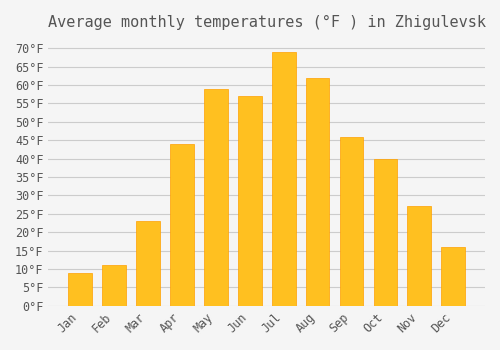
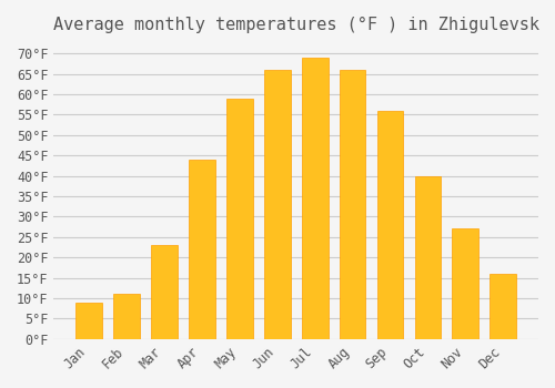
Jun: 57°F -> 66°F
Aug: 62°F -> 66°F
Sep: 46°F -> 56°F
